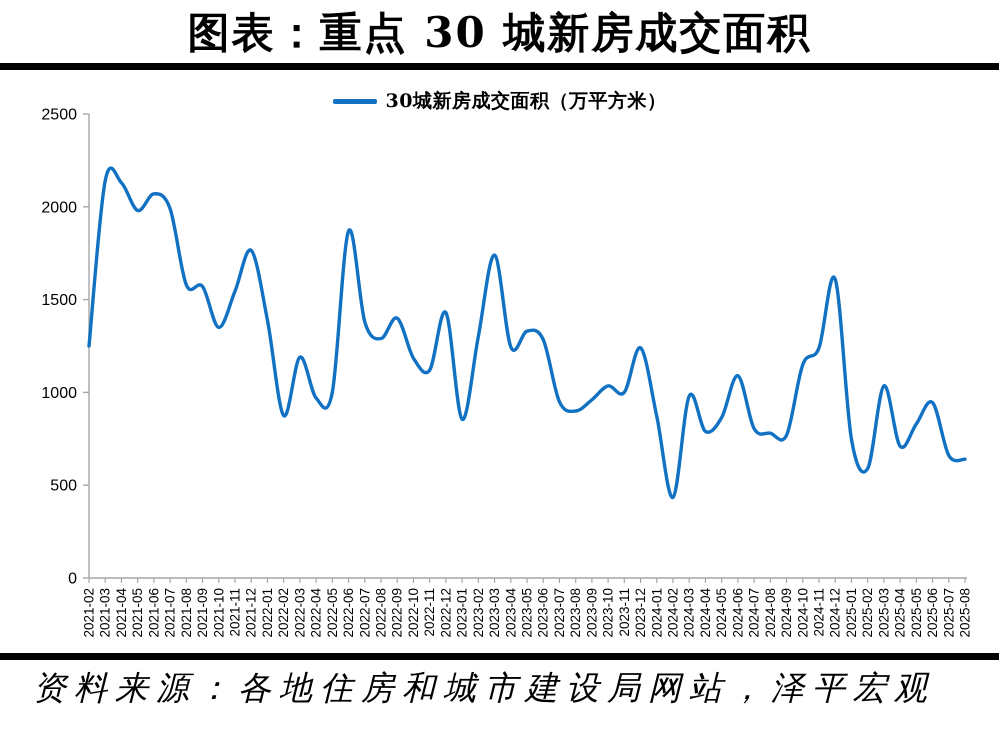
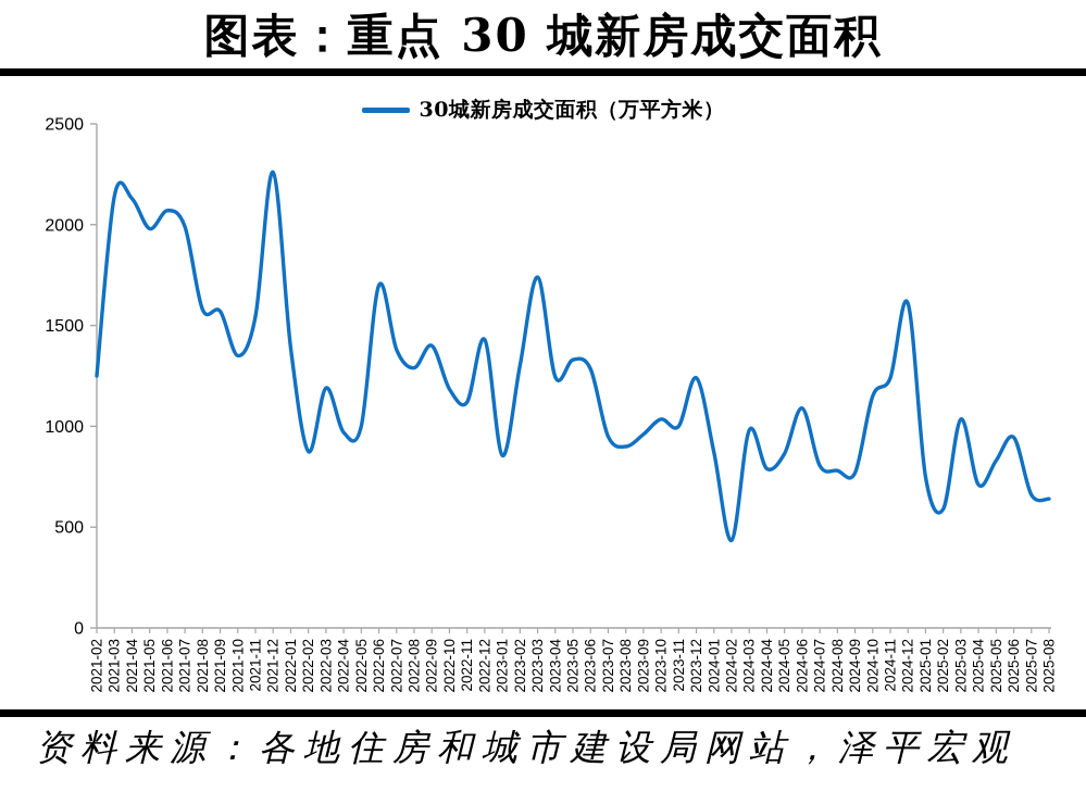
2021-12: 1760 -> 2260
2022-06: 1870 -> 1700
